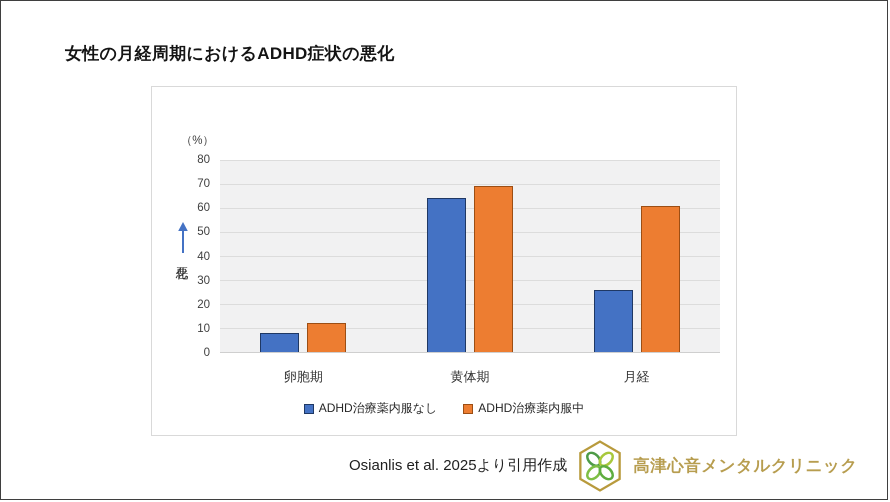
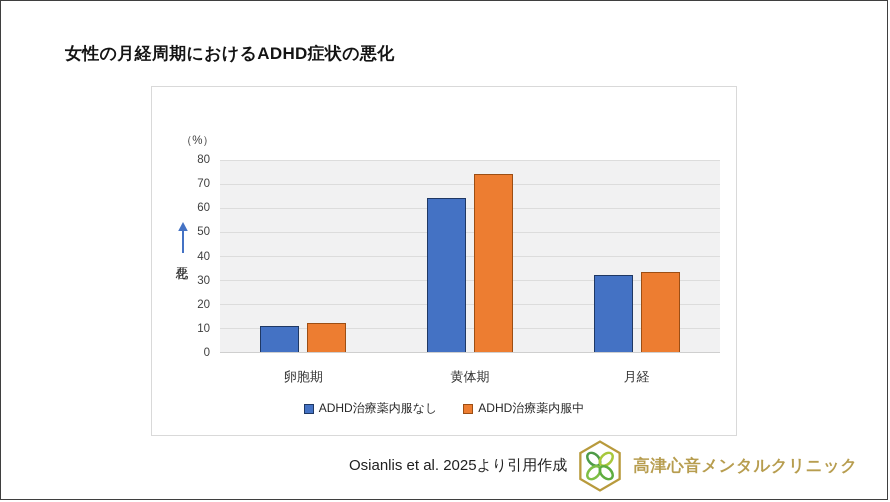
ADHD治療薬内服なし/卵胞期: 8 -> 11
ADHD治療薬内服中/黄体期: 69 -> 74
ADHD治療薬内服なし/月経: 26 -> 32
ADHD治療薬内服中/月経: 61 -> 34
